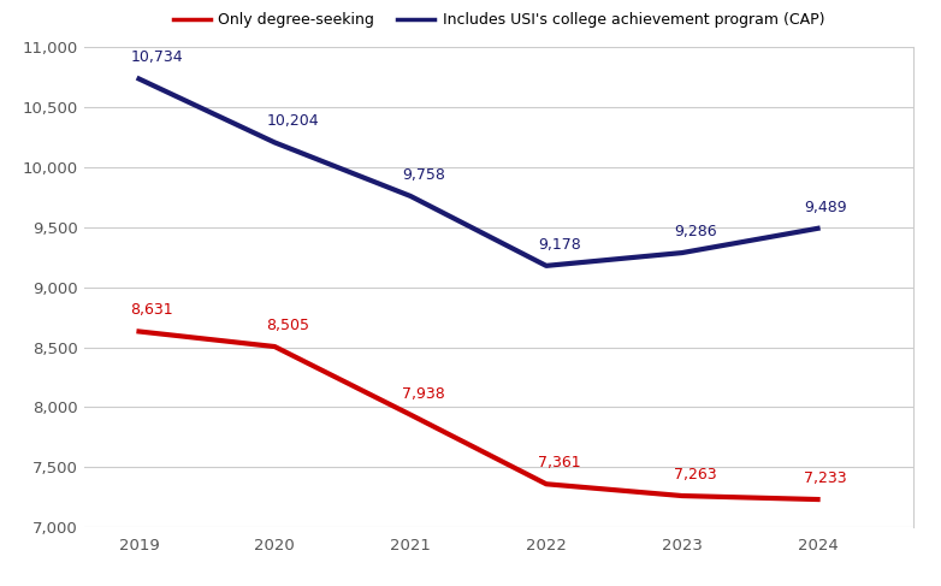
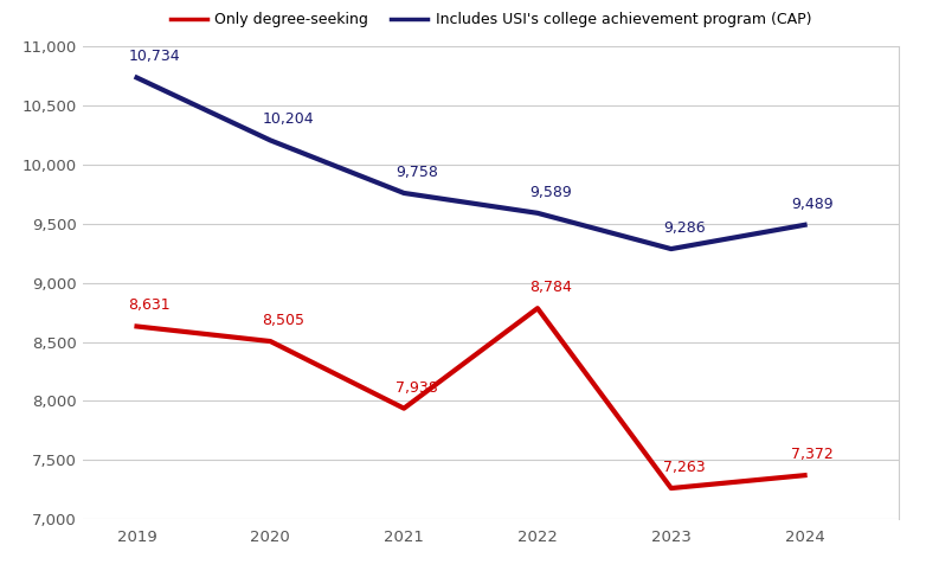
Only degree-seeking/2022: 7,361 -> 8,784
Includes USI's college achievement program (CAP)/2022: 9,178 -> 9,589
Only degree-seeking/2024: 7,233 -> 7,372
